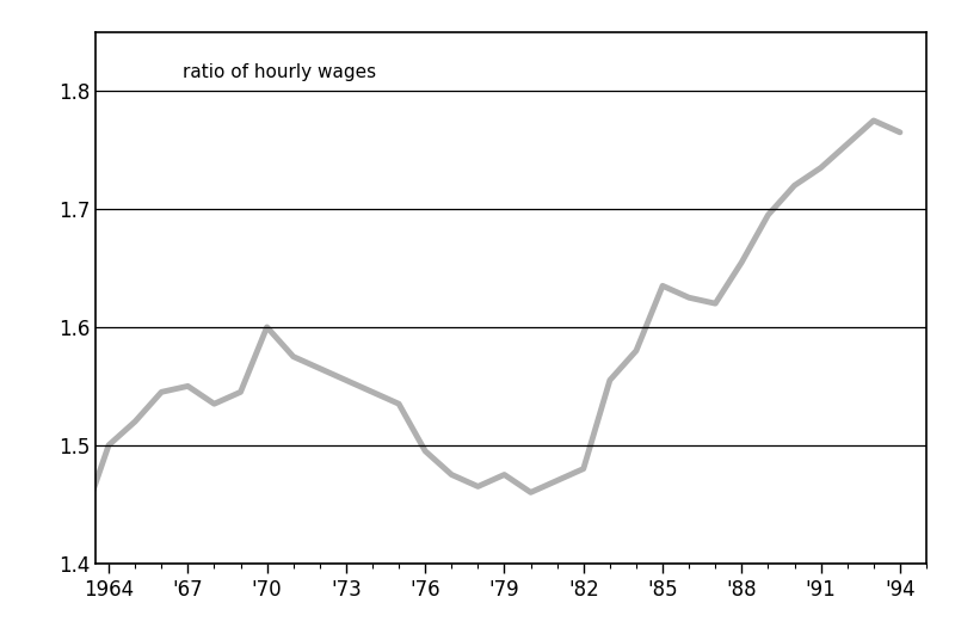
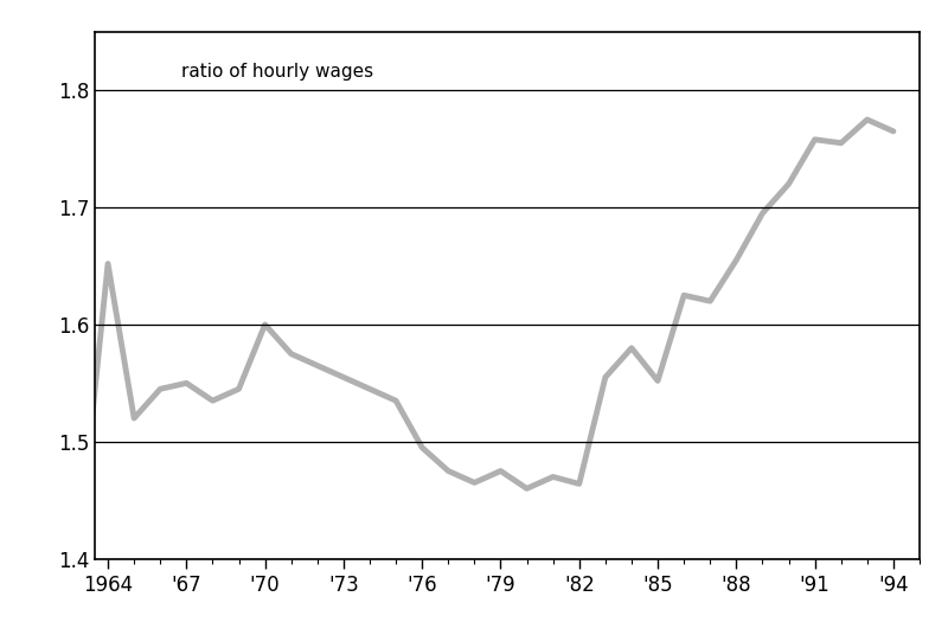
1964: 1.500 -> 1.652
'82: 1.480 -> 1.464
'85: 1.635 -> 1.552
'91: 1.735 -> 1.758
